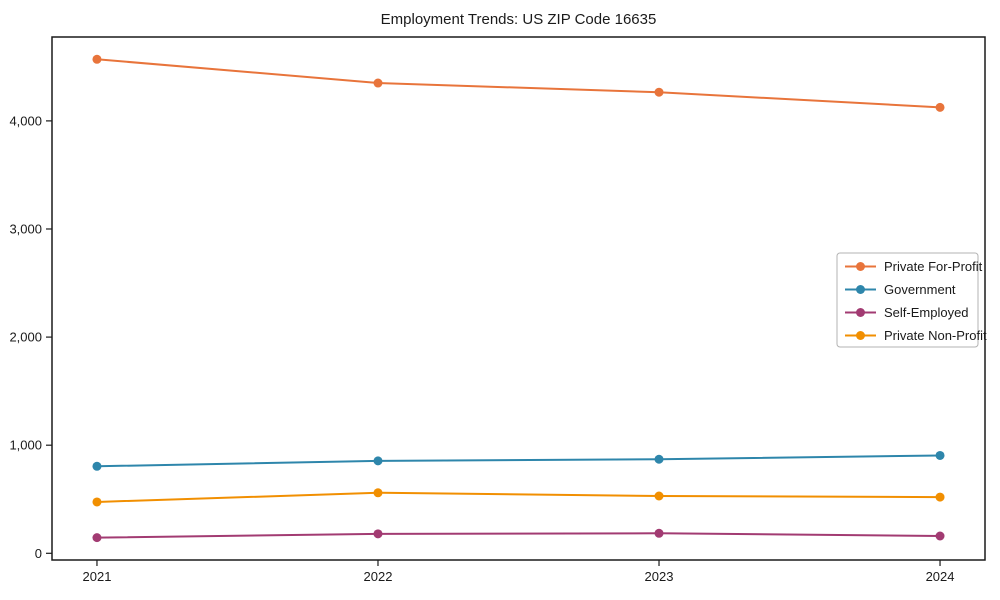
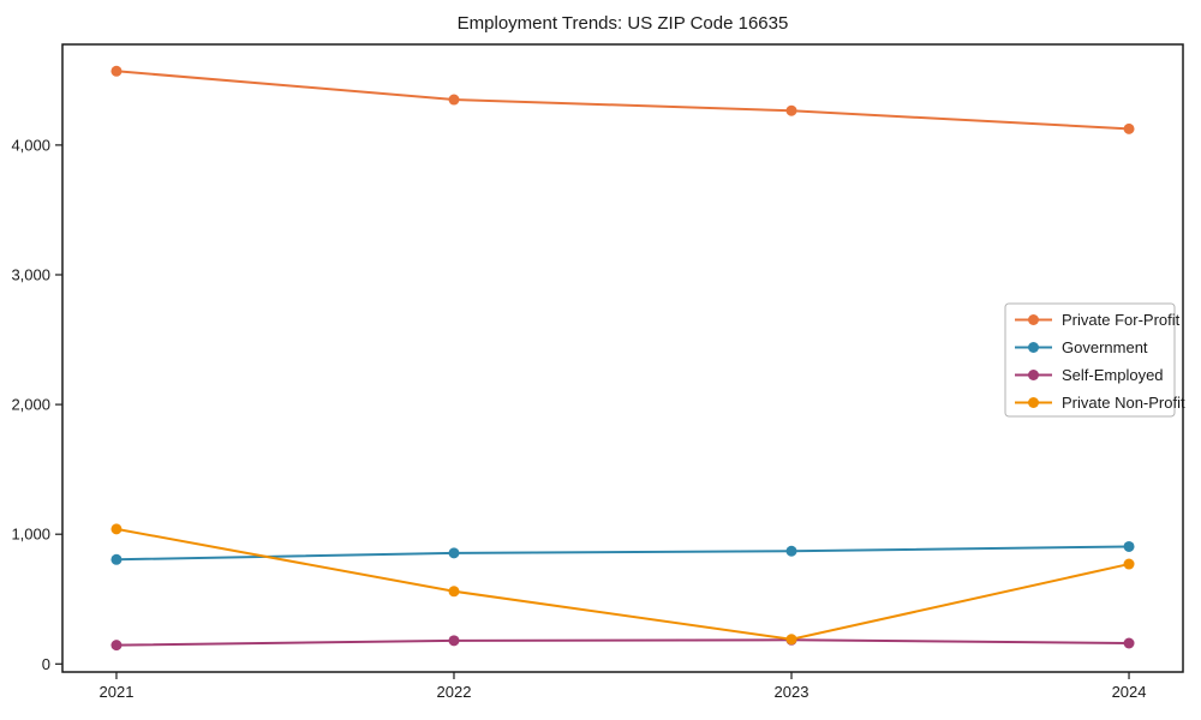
Private Non-Profit/2021: 480 -> 1040
Private Non-Profit/2023: 530 -> 190
Private Non-Profit/2024: 520 -> 770
